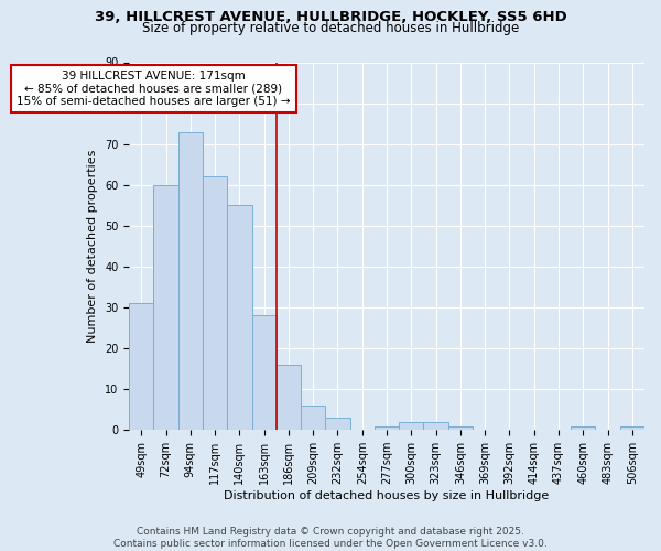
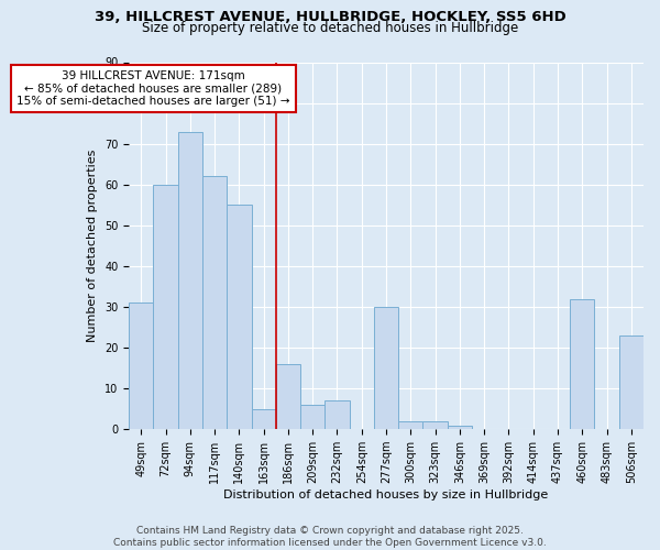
163sqm: 28 -> 5
232sqm: 3 -> 7
277sqm: 1 -> 30
460sqm: 1 -> 32
506sqm: 1 -> 23
